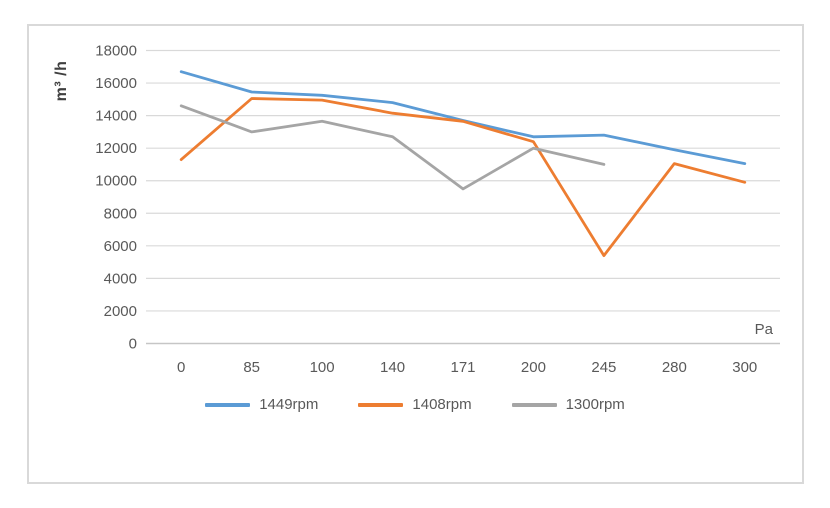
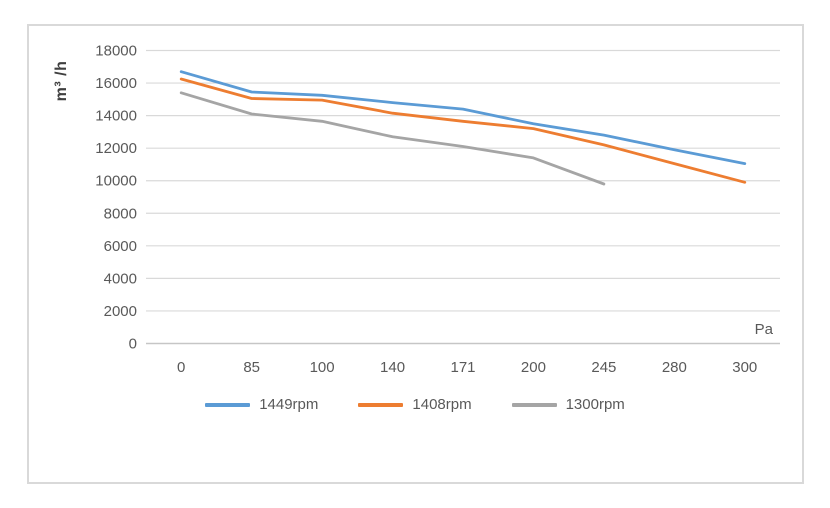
1408rpm/0: 11300 -> 16200
1300rpm/0: 14600 -> 15400
1300rpm/85: 13000 -> 14100
1449rpm/171: 13700 -> 14400
1300rpm/171: 9500 -> 12100
1449rpm/200: 12700 -> 13500
1408rpm/200: 12400 -> 13200
1300rpm/200: 12000 -> 11400
1408rpm/245: 5400 -> 12200
1300rpm/245: 11000 -> 9800
